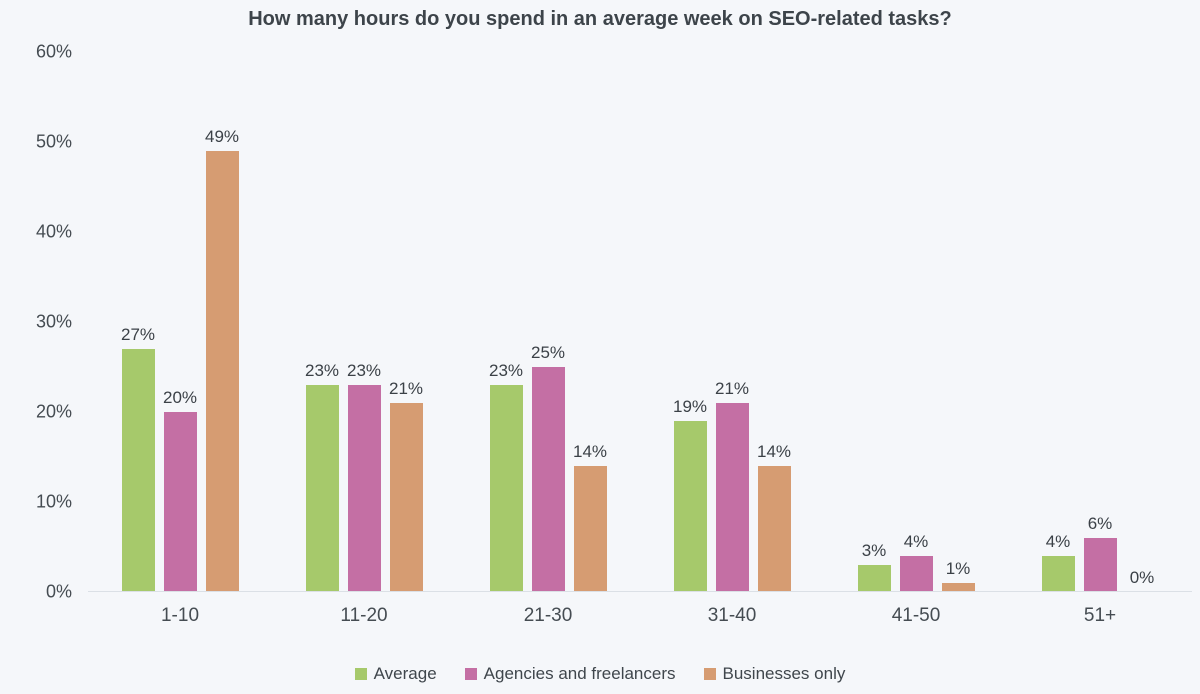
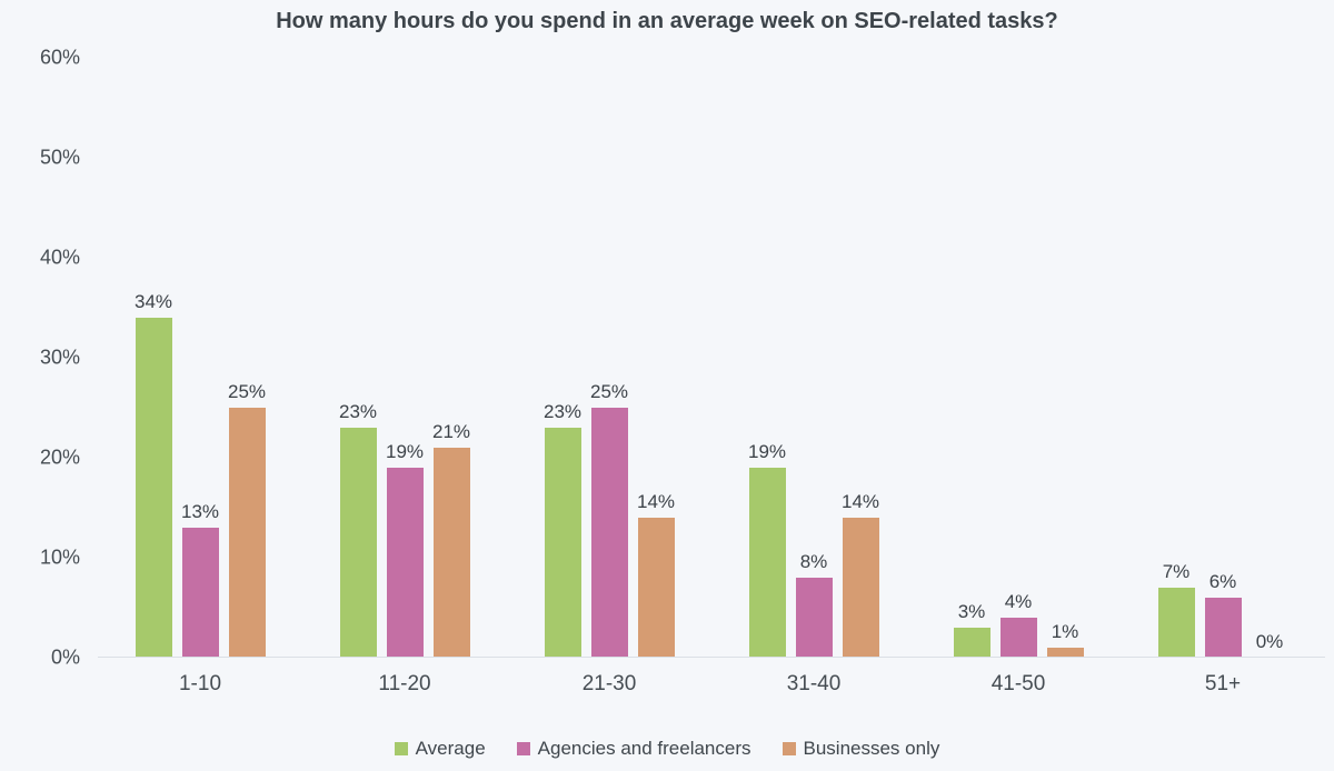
Average/1-10: 27% -> 34%
Agencies and freelancers/1-10: 20% -> 13%
Businesses only/1-10: 49% -> 25%
Agencies and freelancers/11-20: 23% -> 19%
Agencies and freelancers/31-40: 21% -> 8%
Average/51+: 4% -> 7%
